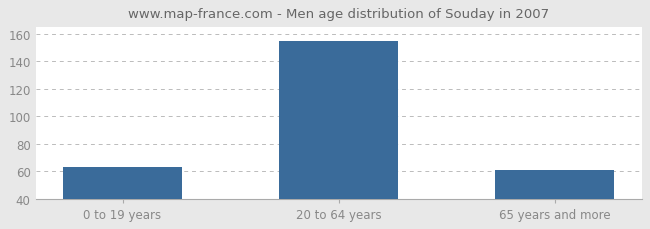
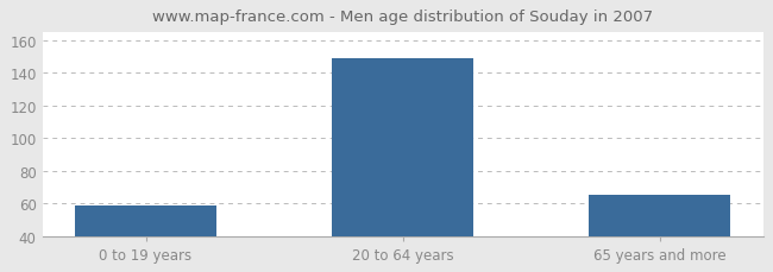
0 to 19 years: 63 -> 59
20 to 64 years: 155 -> 149
65 years and more: 61 -> 65
